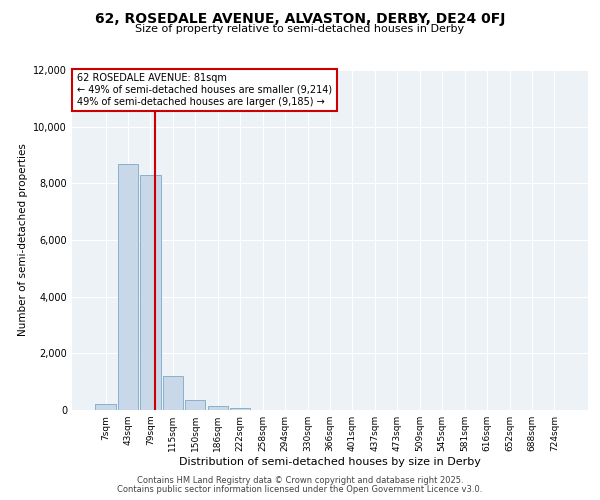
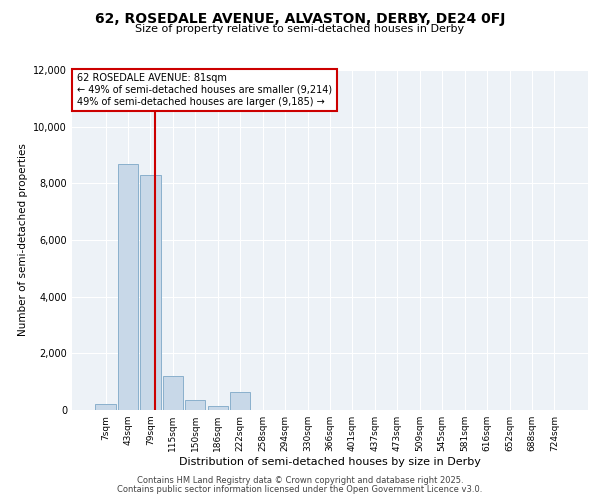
222sqm: 70 -> 650
